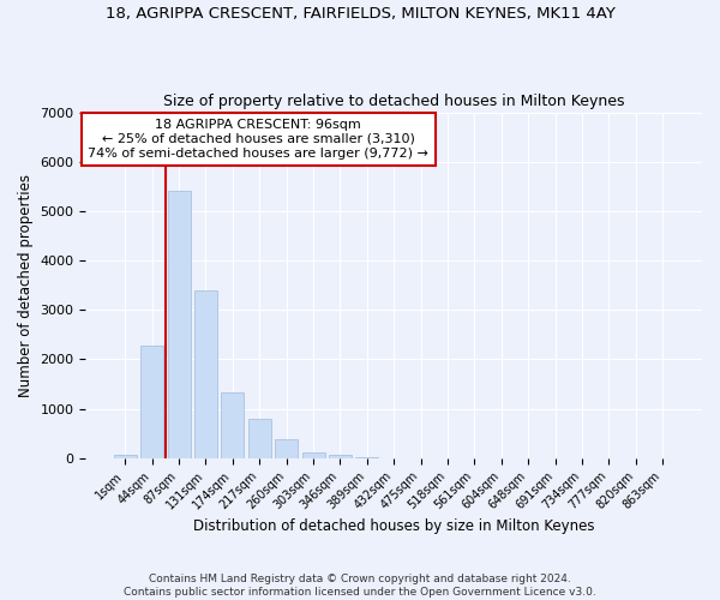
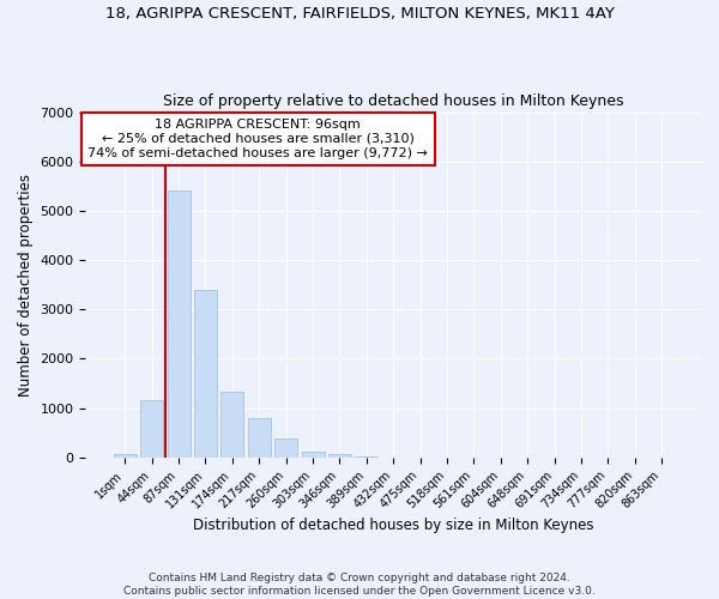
44sqm: 2270 -> 1150
